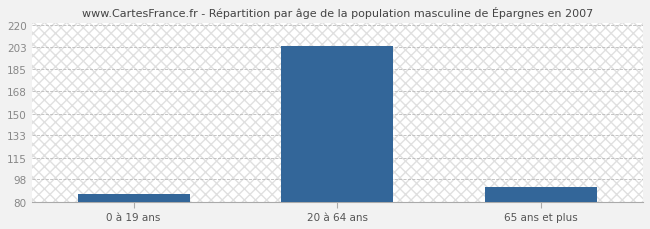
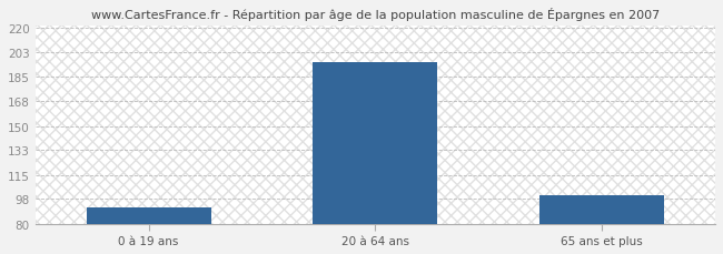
0 à 19 ans: 86 -> 92
20 à 64 ans: 204 -> 196
65 ans et plus: 92 -> 100
